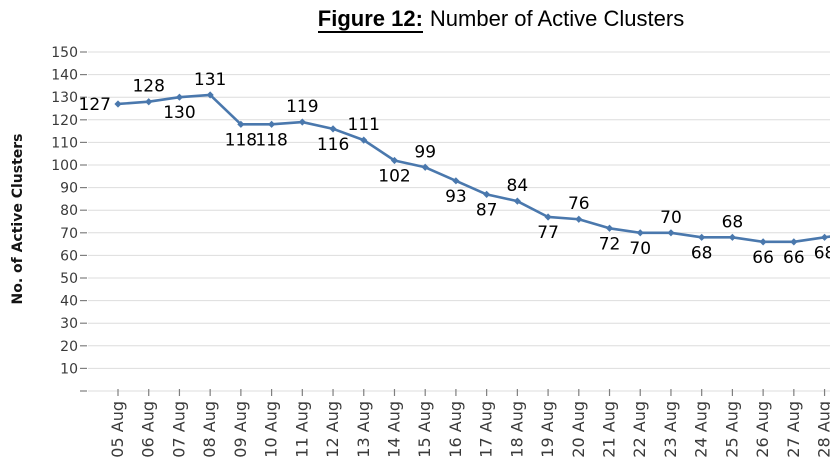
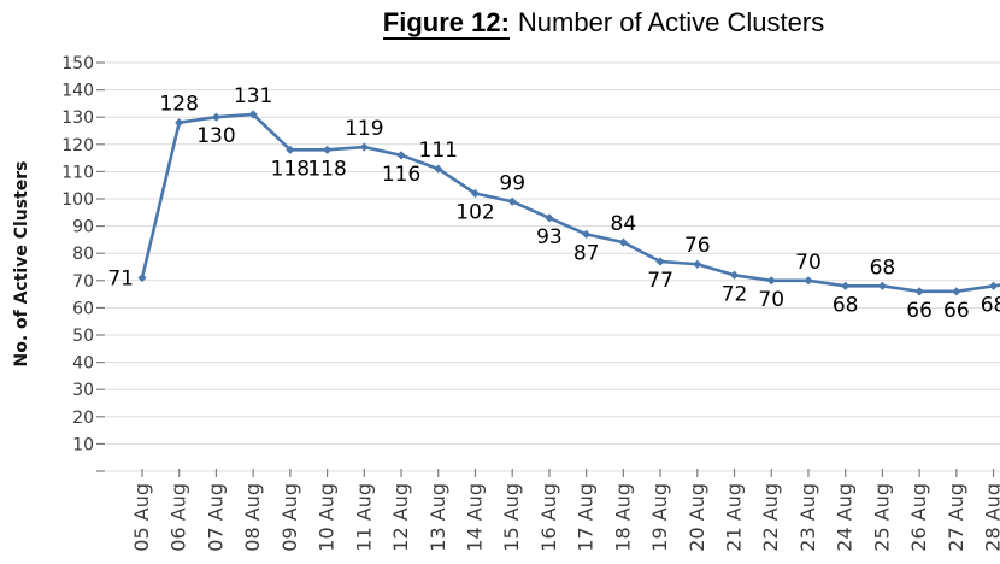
05 Aug: 127 -> 71
